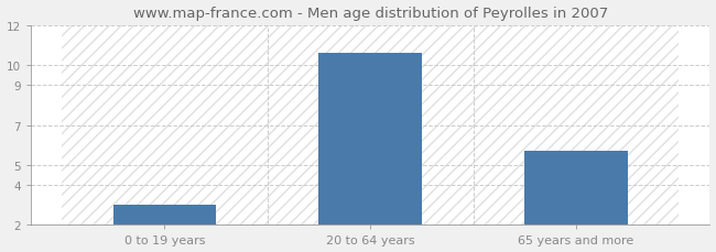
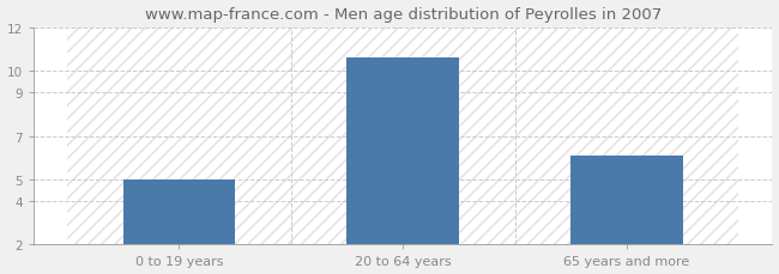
0 to 19 years: 3.0 -> 5.0
65 years and more: 5.7 -> 6.1
